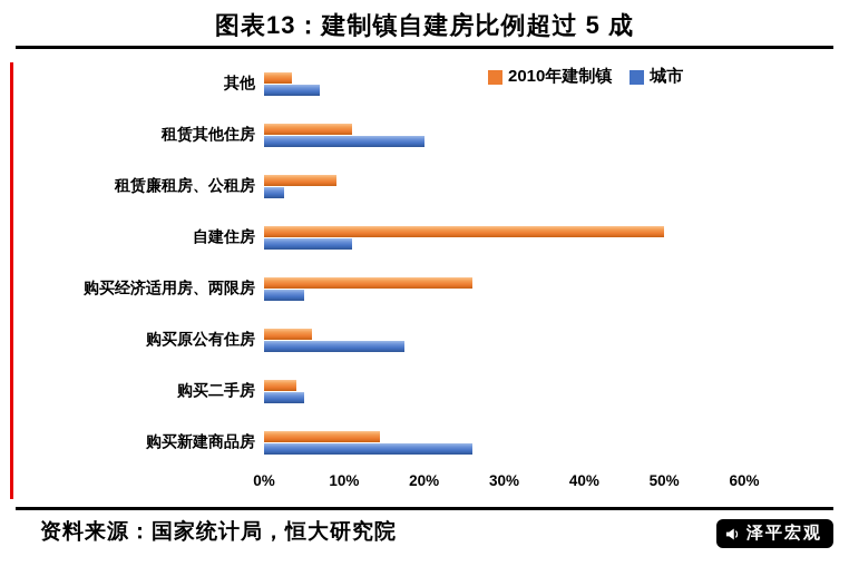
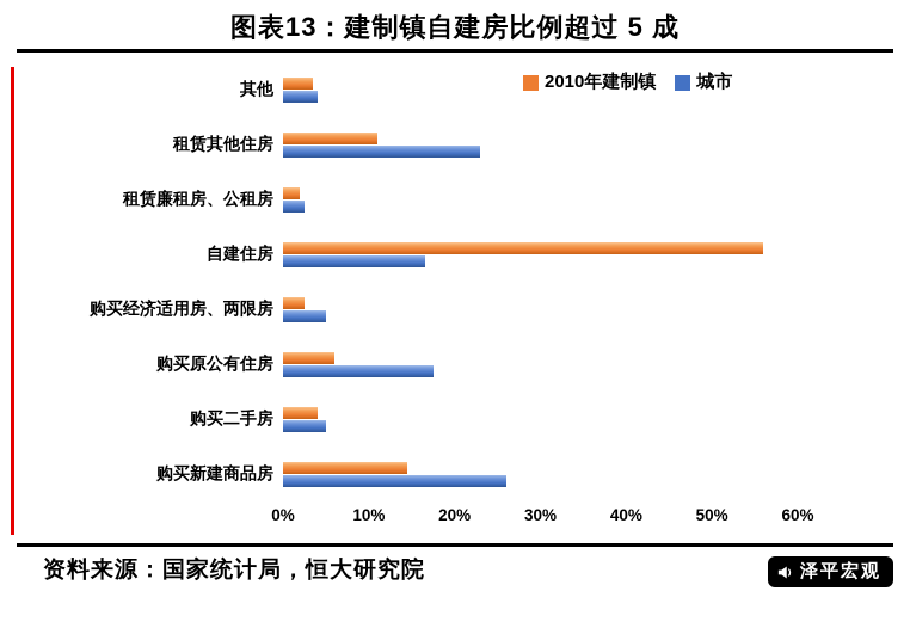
城市/其他: 7% -> 4%
城市/租赁其他住房: 20% -> 23%
2010年建制镇/租赁廉租房、公租房: 9% -> 2%
2010年建制镇/自建住房: 50% -> 56%
城市/自建住房: 11% -> 16%
2010年建制镇/购买经济适用房、两限房: 26% -> 2%
